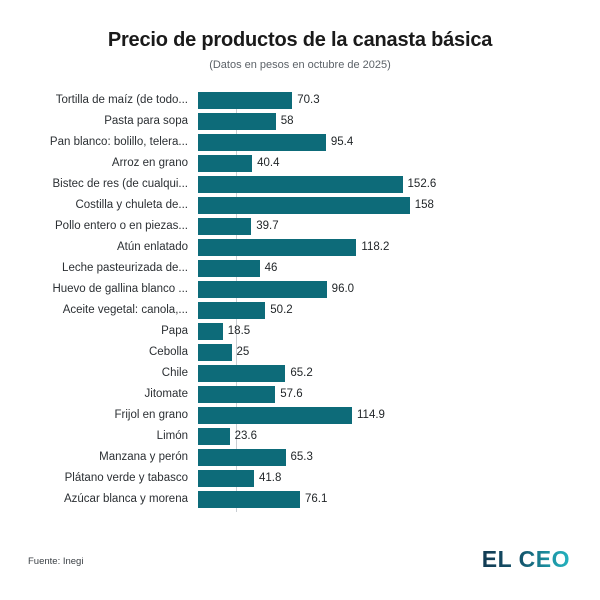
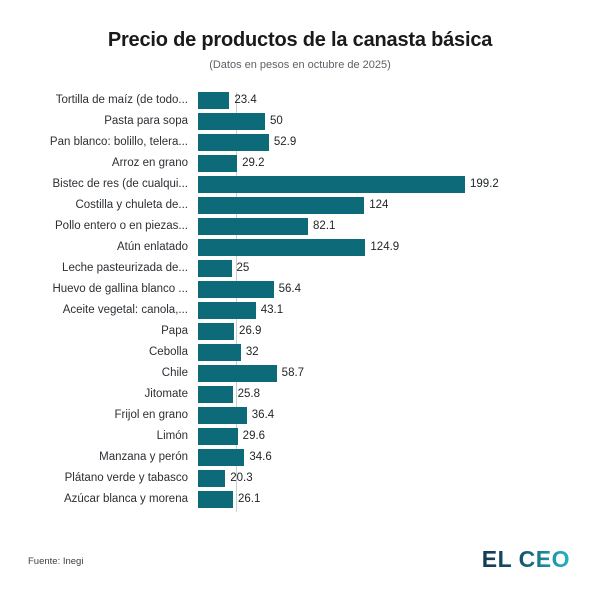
Tortilla de maíz (de todo...: 70.3 -> 23.4
Pasta para sopa: 58 -> 50
Pan blanco: bolillo, telera...: 95.4 -> 52.9
Arroz en grano: 40.4 -> 29.2
Bistec de res (de cualqui...: 152.6 -> 199.2
Costilla y chuleta de...: 158 -> 124
Pollo entero o en piezas...: 39.7 -> 82.1
Atún enlatado: 118.2 -> 124.9
Leche pasteurizada de...: 46 -> 25
Huevo de gallina blanco ...: 96.0 -> 56.4
Aceite vegetal: canola,...: 50.2 -> 43.1
Papa: 18.5 -> 26.9
Cebolla: 25 -> 32
Chile: 65.2 -> 58.7
Jitomate: 57.6 -> 25.8
Frijol en grano: 114.9 -> 36.4
Limón: 23.6 -> 29.6
Manzana y perón: 65.3 -> 34.6
Plátano verde y tabasco: 41.8 -> 20.3
Azúcar blanca y morena: 76.1 -> 26.1
